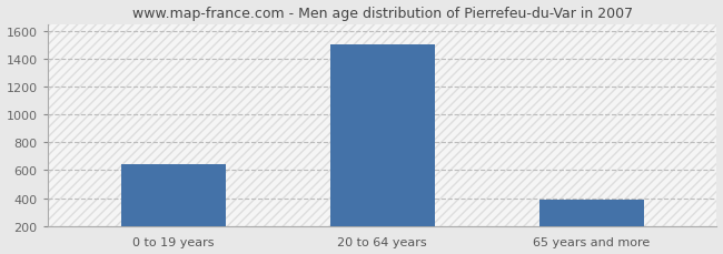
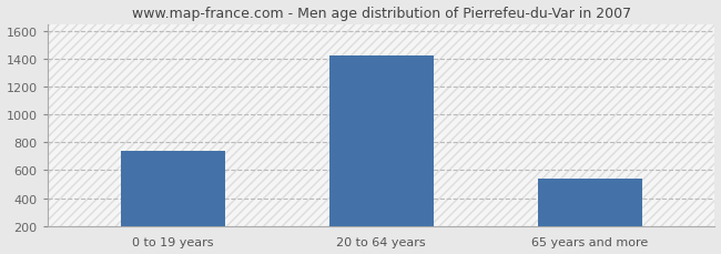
0 to 19 years: 640 -> 740
20 to 64 years: 1500 -> 1420
65 years and more: 390 -> 540
